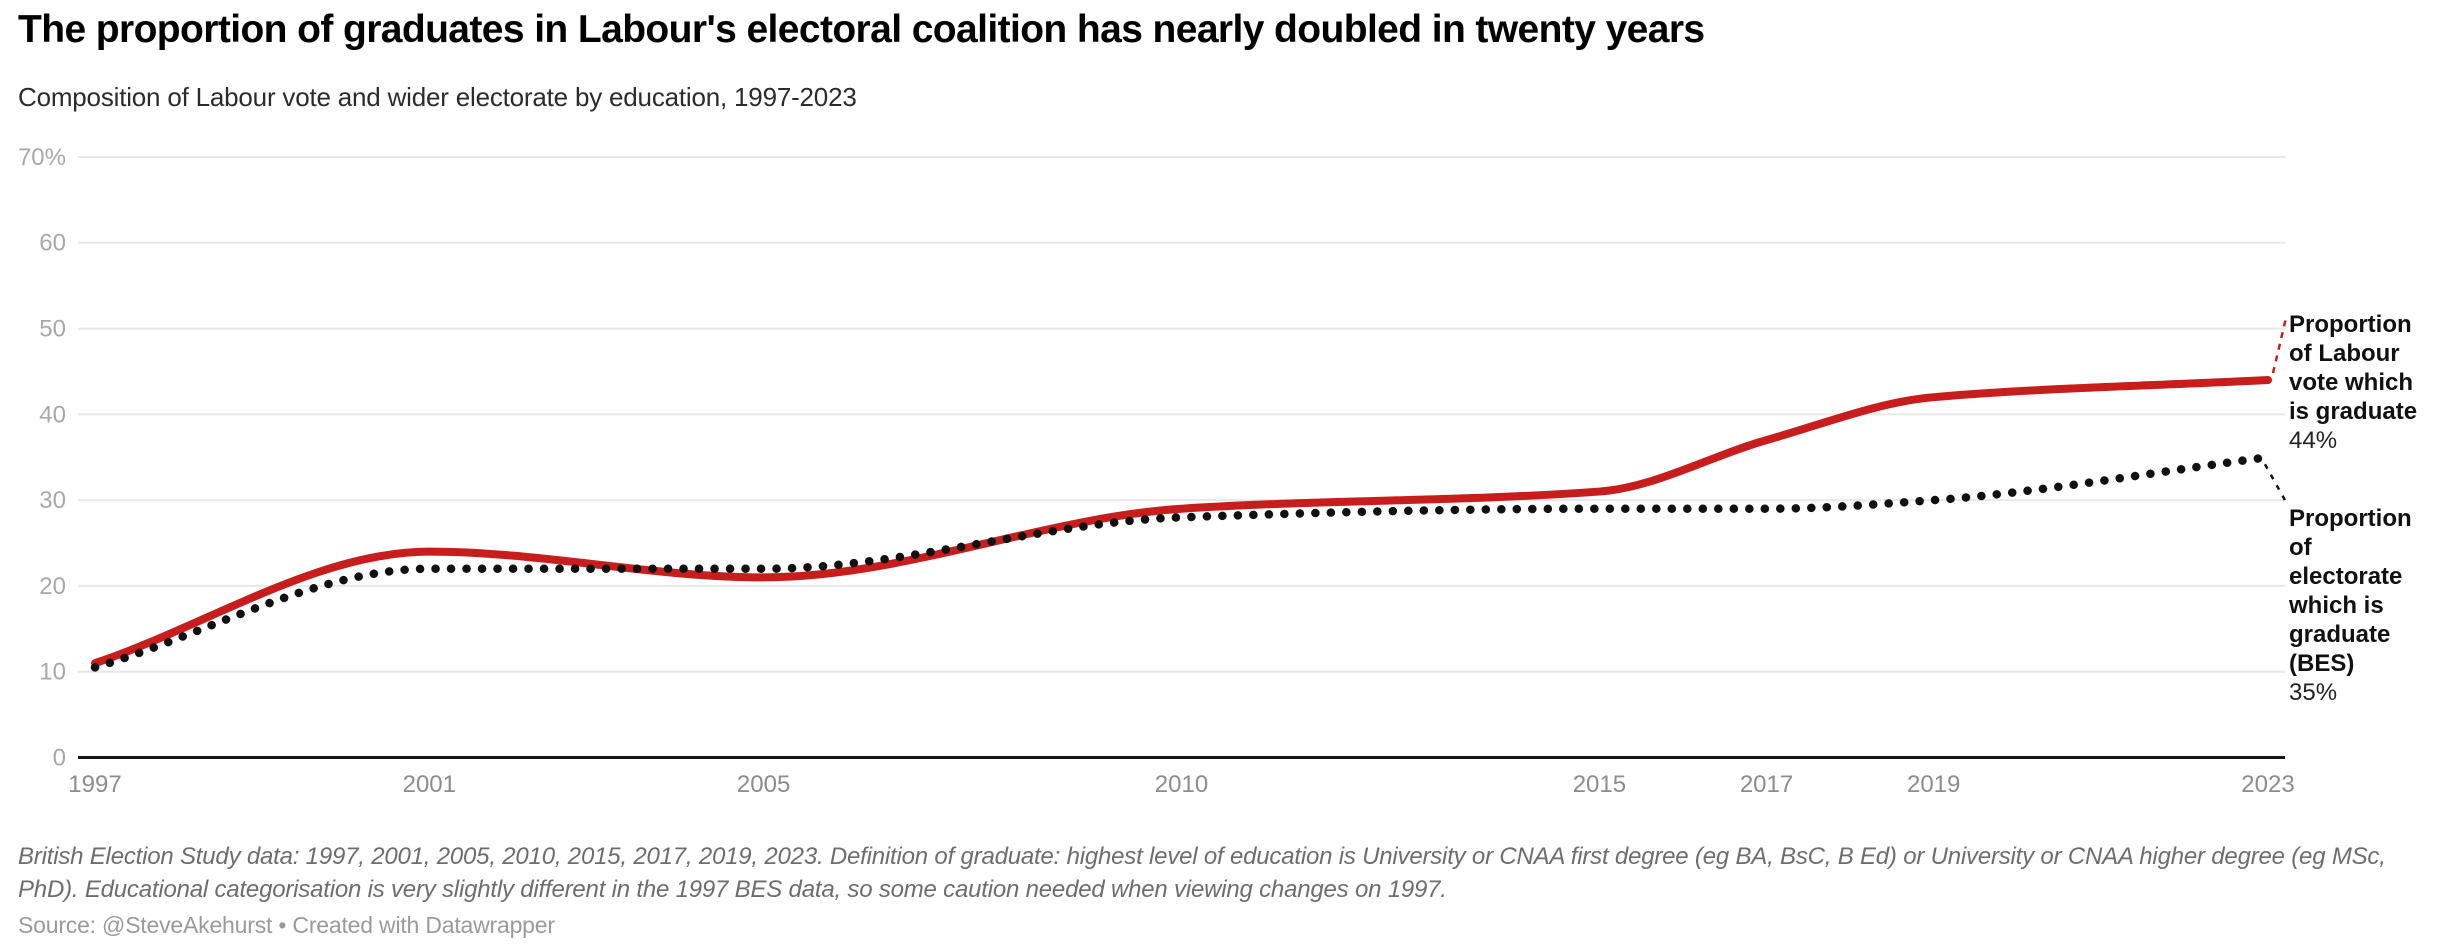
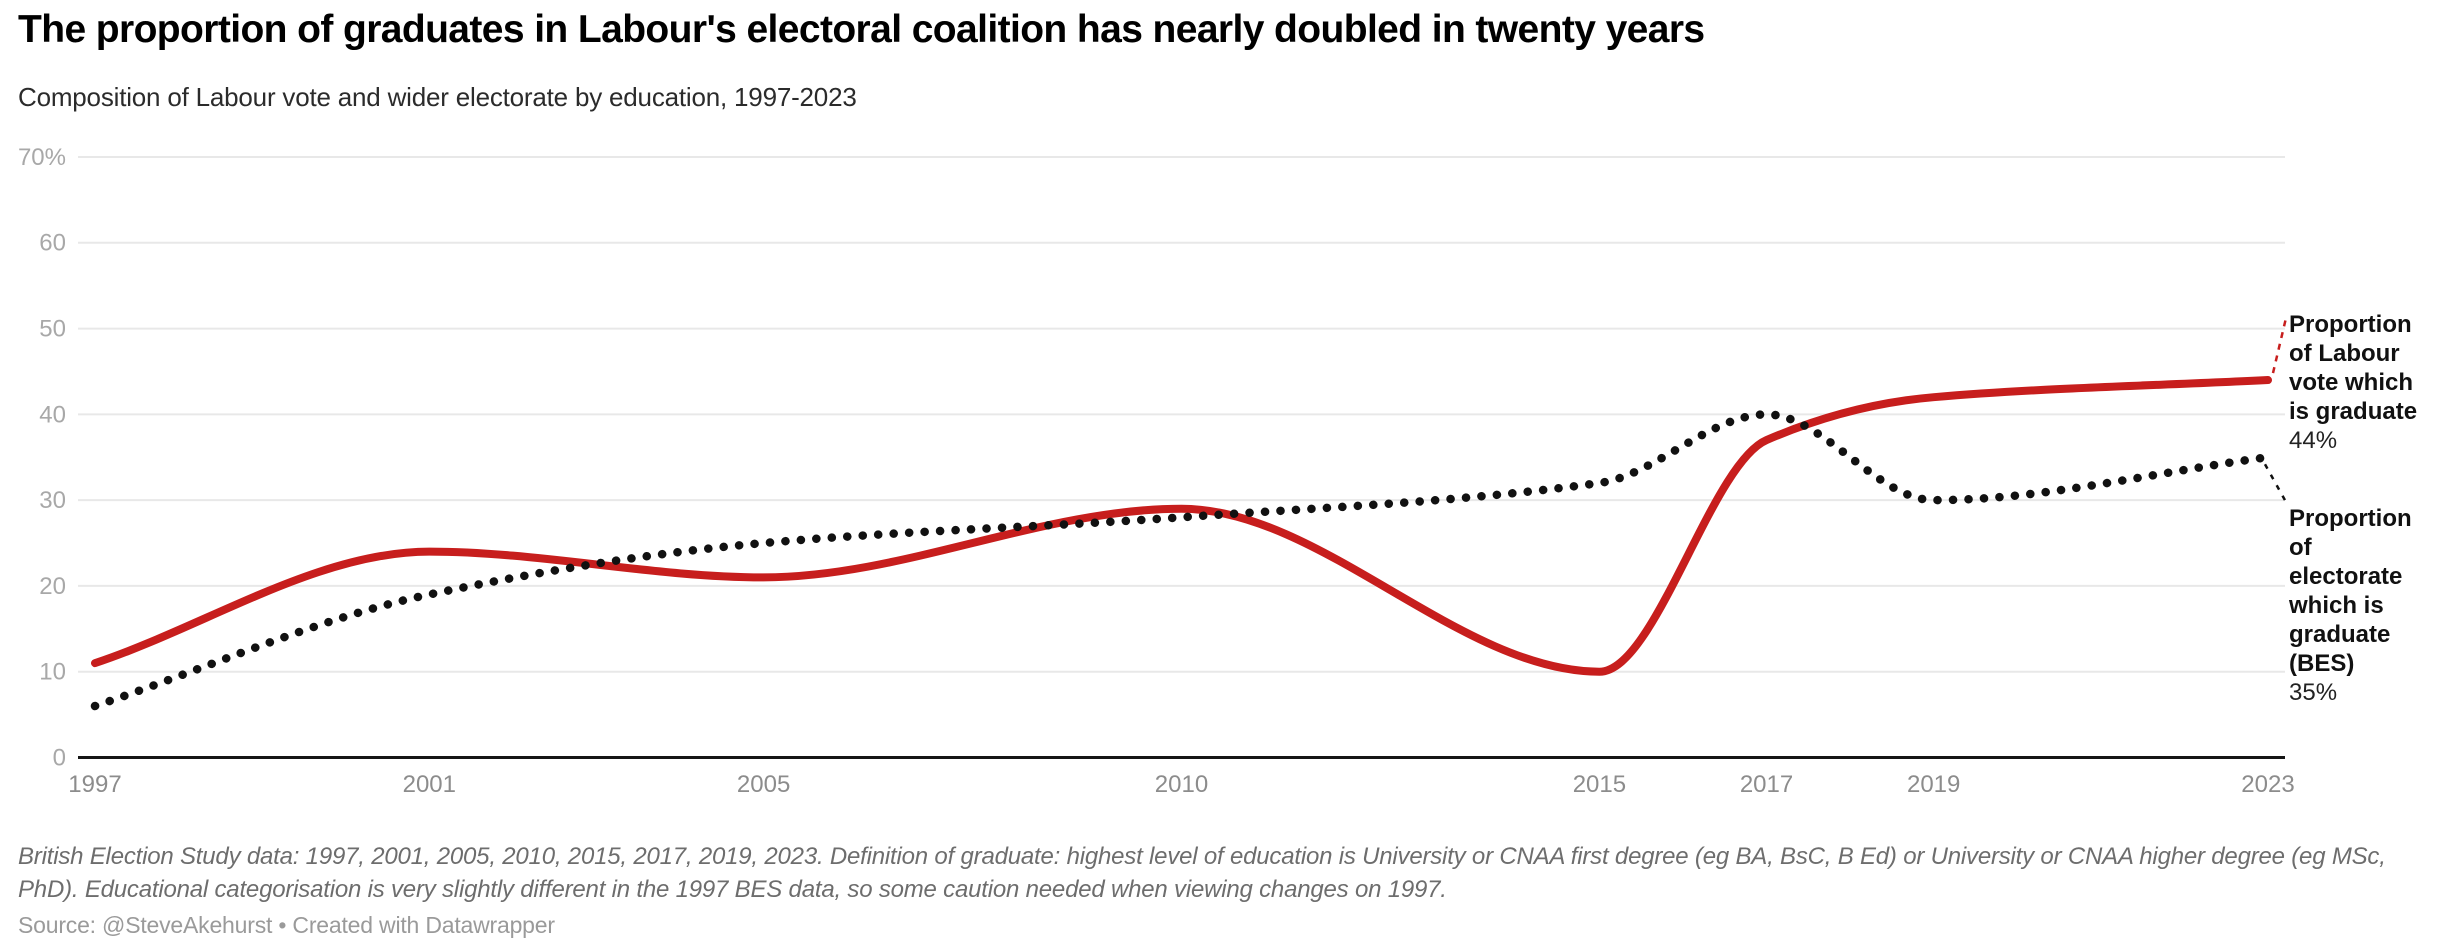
Proportion of electorate which is graduate (BES)/1997: 10% -> 6%
Proportion of electorate which is graduate (BES)/2001: 22% -> 19%
Proportion of electorate which is graduate (BES)/2005: 22% -> 25%
Proportion of Labour vote which is graduate/2015: 31% -> 10%
Proportion of electorate which is graduate (BES)/2015: 29% -> 32%
Proportion of electorate which is graduate (BES)/2017: 29% -> 40%
